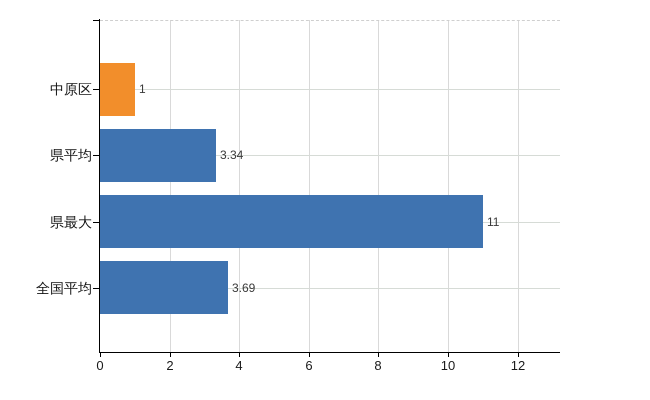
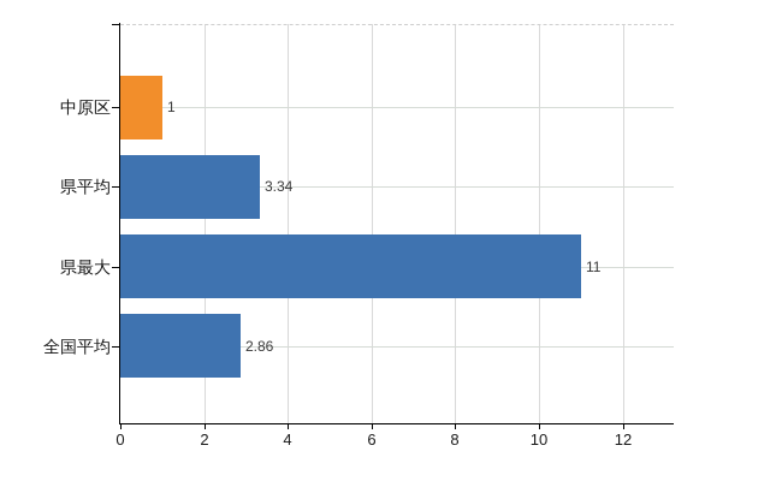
全国平均: 3.69 -> 2.86
